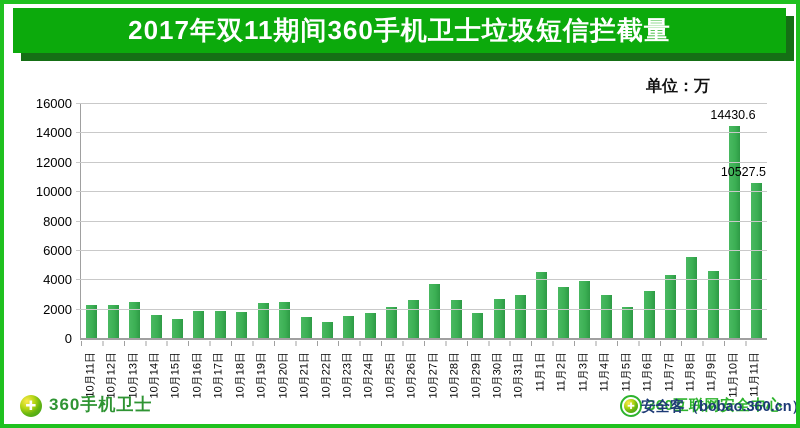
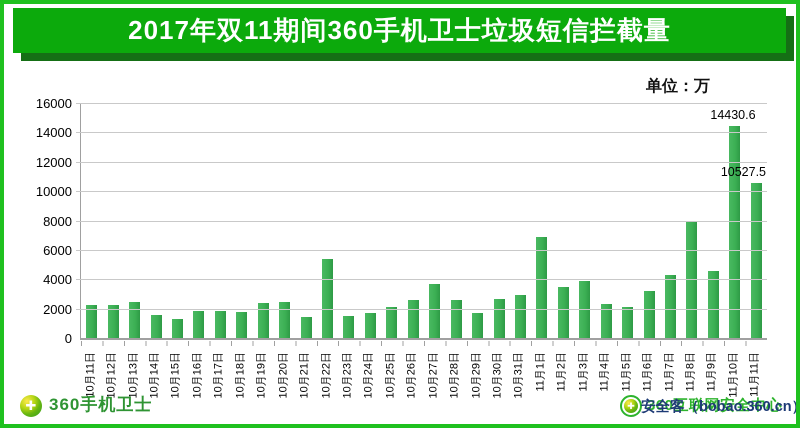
10月22日: 1100 -> 5400
11月1日: 4500 -> 6900
11月4日: 2900 -> 2300
11月8日: 5500 -> 7900
